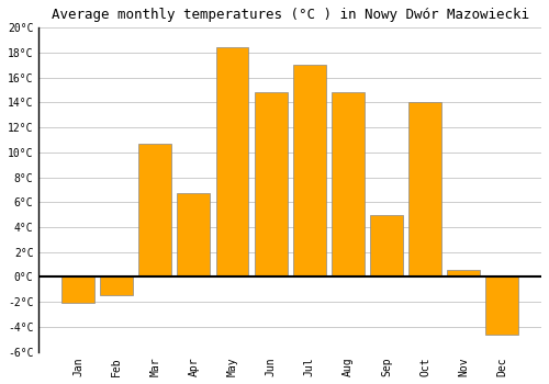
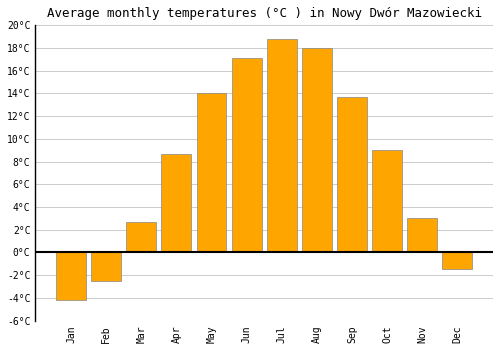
Jan: -2.1°C -> -4.2°C
Feb: -1.5°C -> -2.5°C
Mar: 10.7°C -> 2.7°C
Apr: 6.7°C -> 8.7°C
May: 18.4°C -> 14.0°C
Jun: 14.8°C -> 17.1°C
Jul: 17.0°C -> 18.8°C
Aug: 14.8°C -> 18.0°C
Sep: 5.0°C -> 13.7°C
Oct: 14.0°C -> 9.0°C
Nov: 0.6°C -> 3.0°C
Dec: -4.6°C -> -1.5°C
